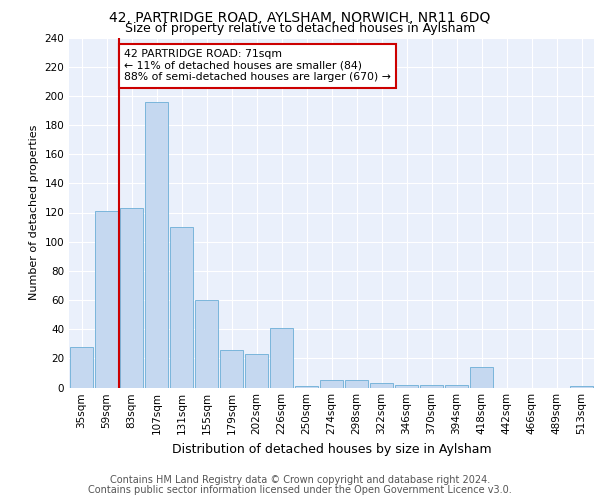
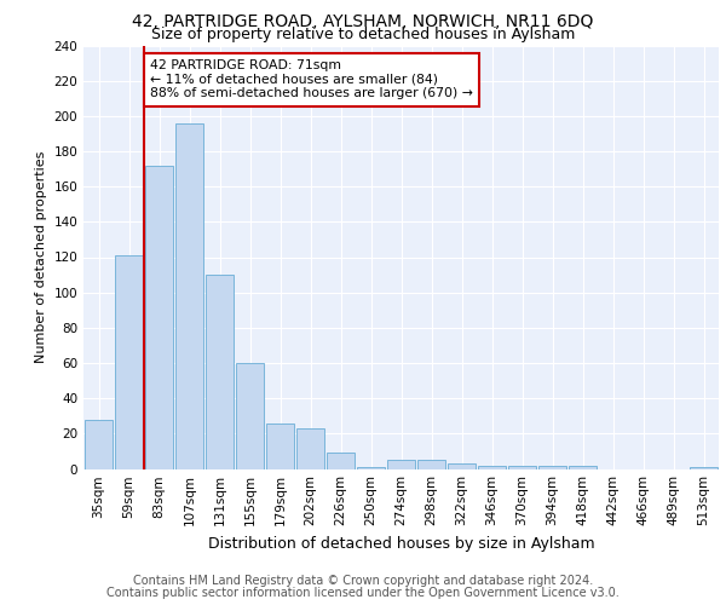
83sqm: 123 -> 172
226sqm: 41 -> 9
418sqm: 14 -> 2
